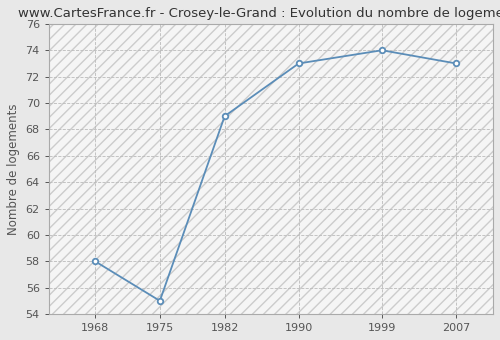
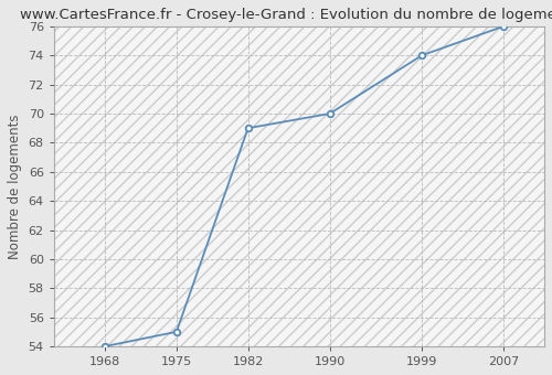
1968: 58 -> 54
1990: 73 -> 70
2007: 73 -> 76
